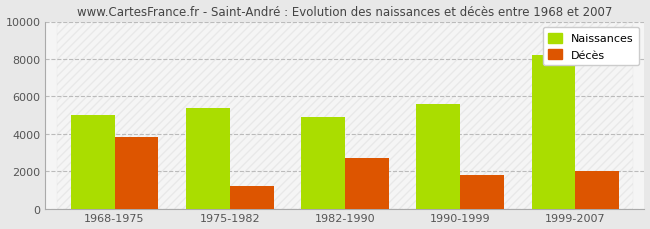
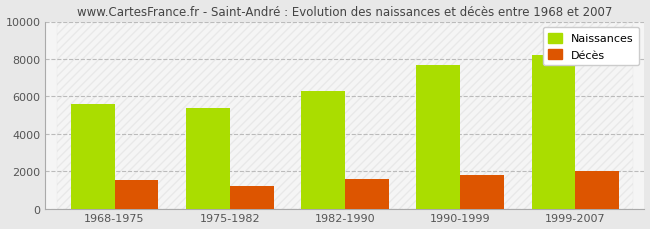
Naissances/1968-1975: 5000 -> 5600
Décès/1968-1975: 3800 -> 1600
Naissances/1982-1990: 4900 -> 6300
Décès/1982-1990: 2700 -> 1600
Naissances/1990-1999: 5600 -> 7700
